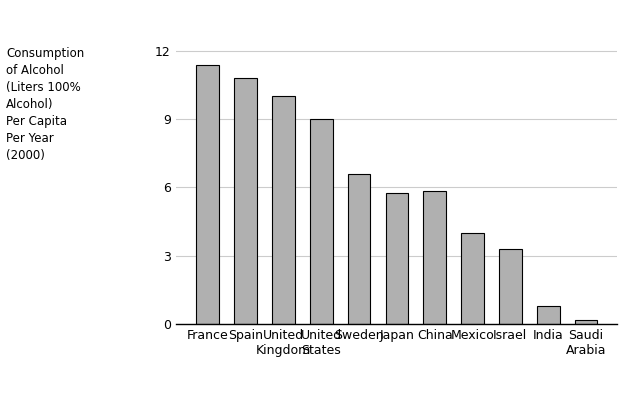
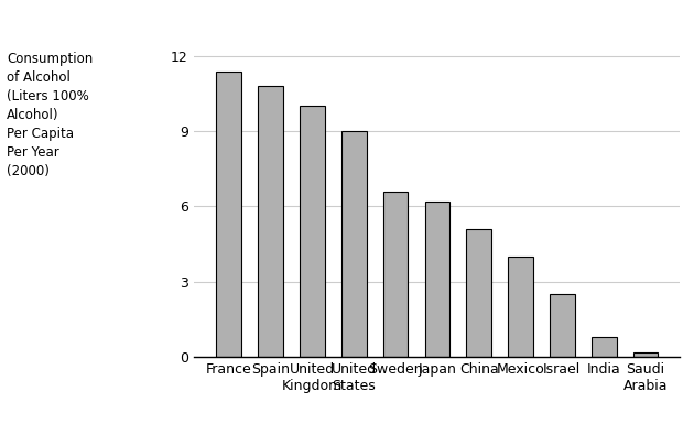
Japan: 5.75 -> 6.20
China: 5.85 -> 5.10
Israel: 3.30 -> 2.50
